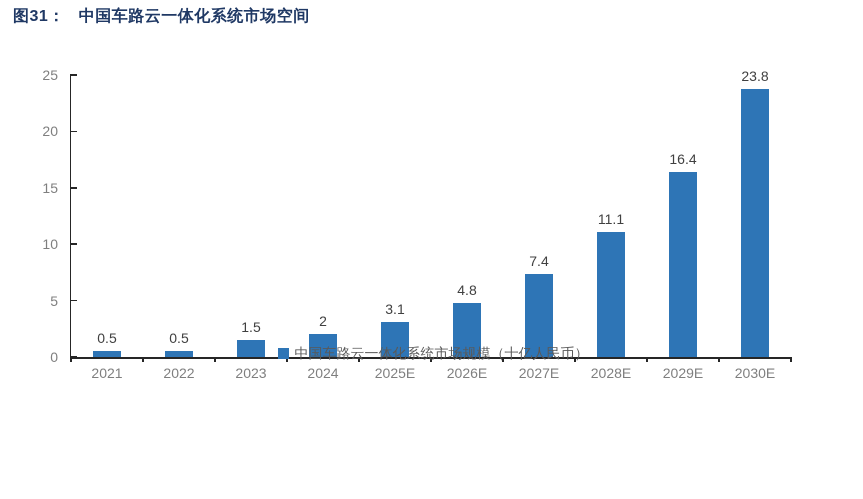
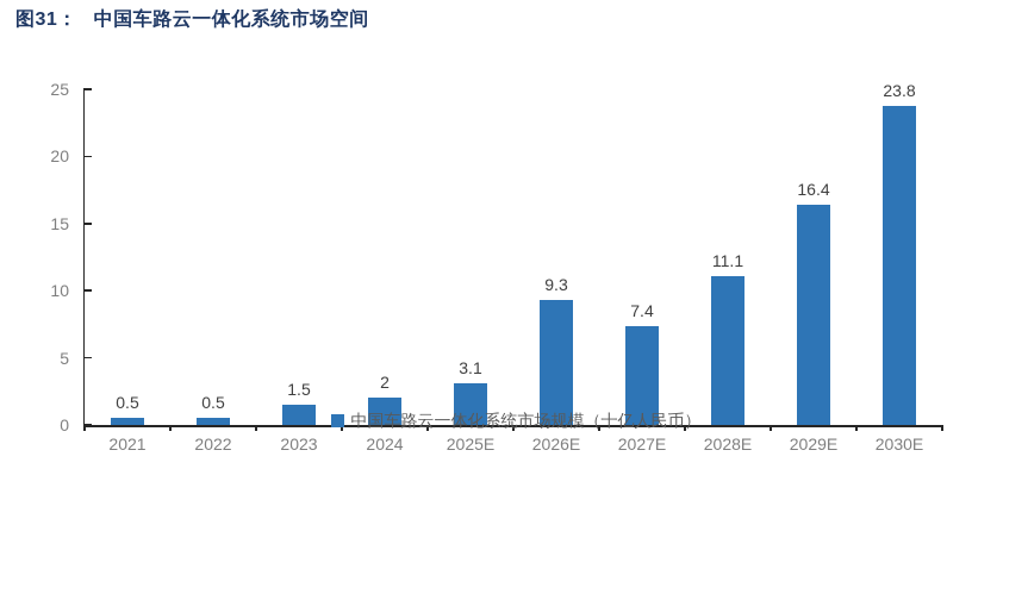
2026E: 4.8 -> 9.3
